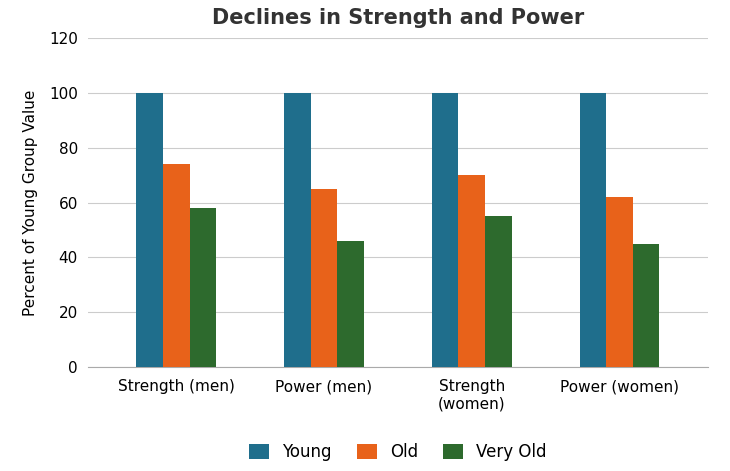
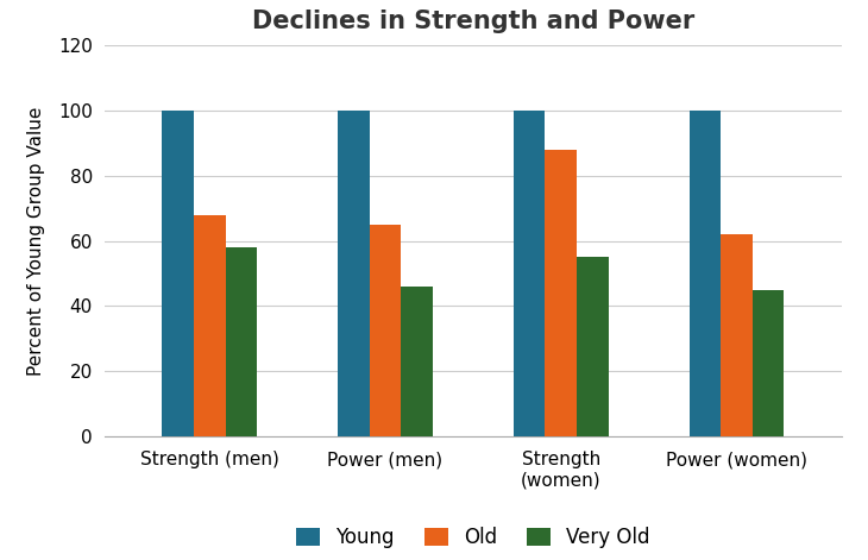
Old/Strength (men): 74 -> 68
Old/Strength (women): 70 -> 88
